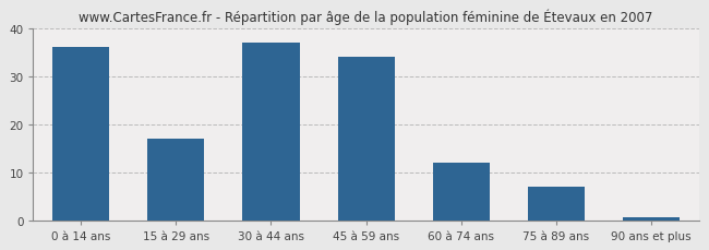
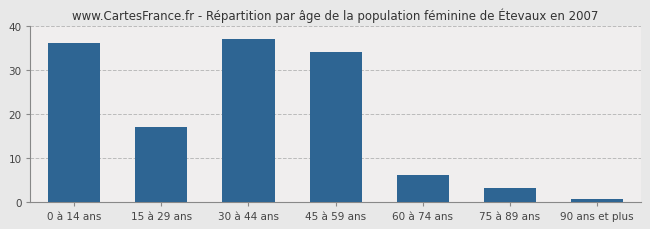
60 à 74 ans: 12.0 -> 6.0
75 à 89 ans: 7.0 -> 3.0
